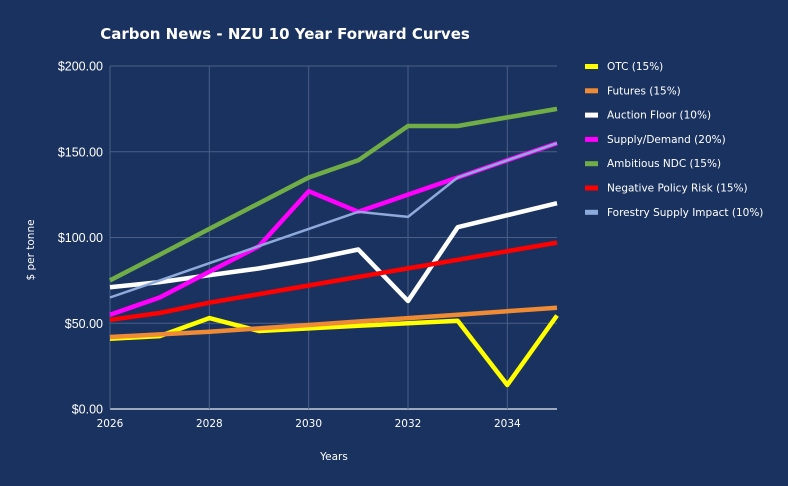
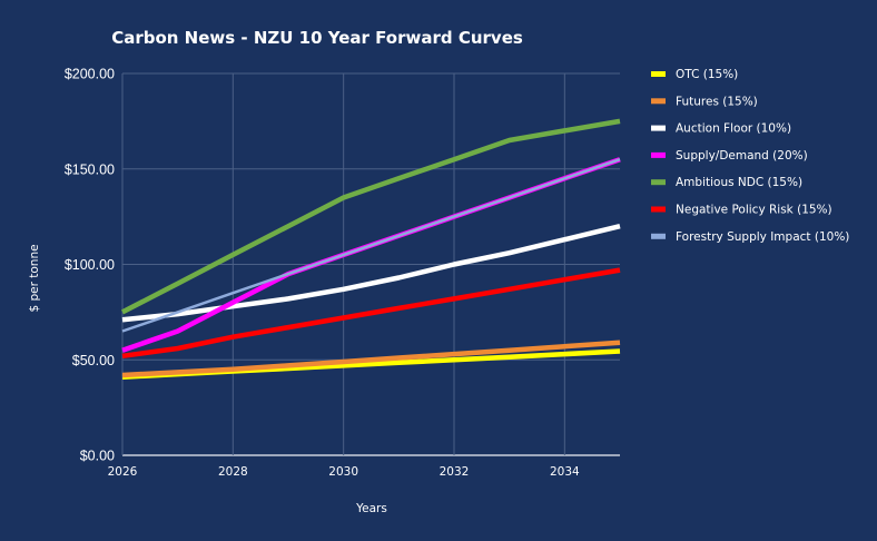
OTC (15%)/2028: $53 -> $44
Supply/Demand (20%)/2030: $127 -> $105
Auction Floor (10%)/2032: $63 -> $100
Ambitious NDC (15%)/2032: $165 -> $155
Forestry Supply Impact (10%)/2032: $112 -> $125
OTC (15%)/2034: $14 -> $53
